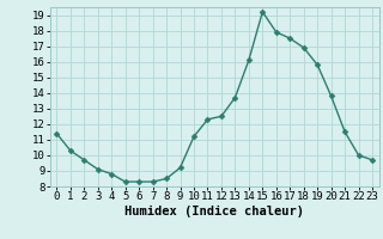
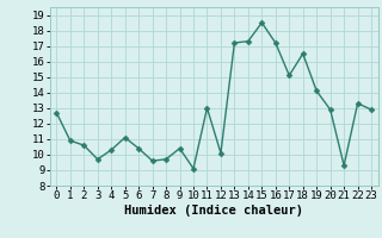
0: 11.4 -> 12.7
1: 10.3 -> 10.9
2: 9.7 -> 10.6
3: 9.1 -> 9.7
4: 8.8 -> 10.3
5: 8.3 -> 11.1
6: 8.3 -> 10.4
7: 8.3 -> 9.6
8: 8.5 -> 9.7
9: 9.2 -> 10.4
10: 11.2 -> 9.1
11: 12.3 -> 13.0
12: 12.5 -> 10.1
13: 13.7 -> 17.2
14: 16.1 -> 17.3
15: 19.2 -> 18.5
16: 17.9 -> 17.2
17: 17.5 -> 15.1
18: 16.9 -> 16.5
19: 15.8 -> 14.1
20: 13.8 -> 12.9
21: 11.5 -> 9.3
22: 10.0 -> 13.3
23: 9.7 -> 12.9
